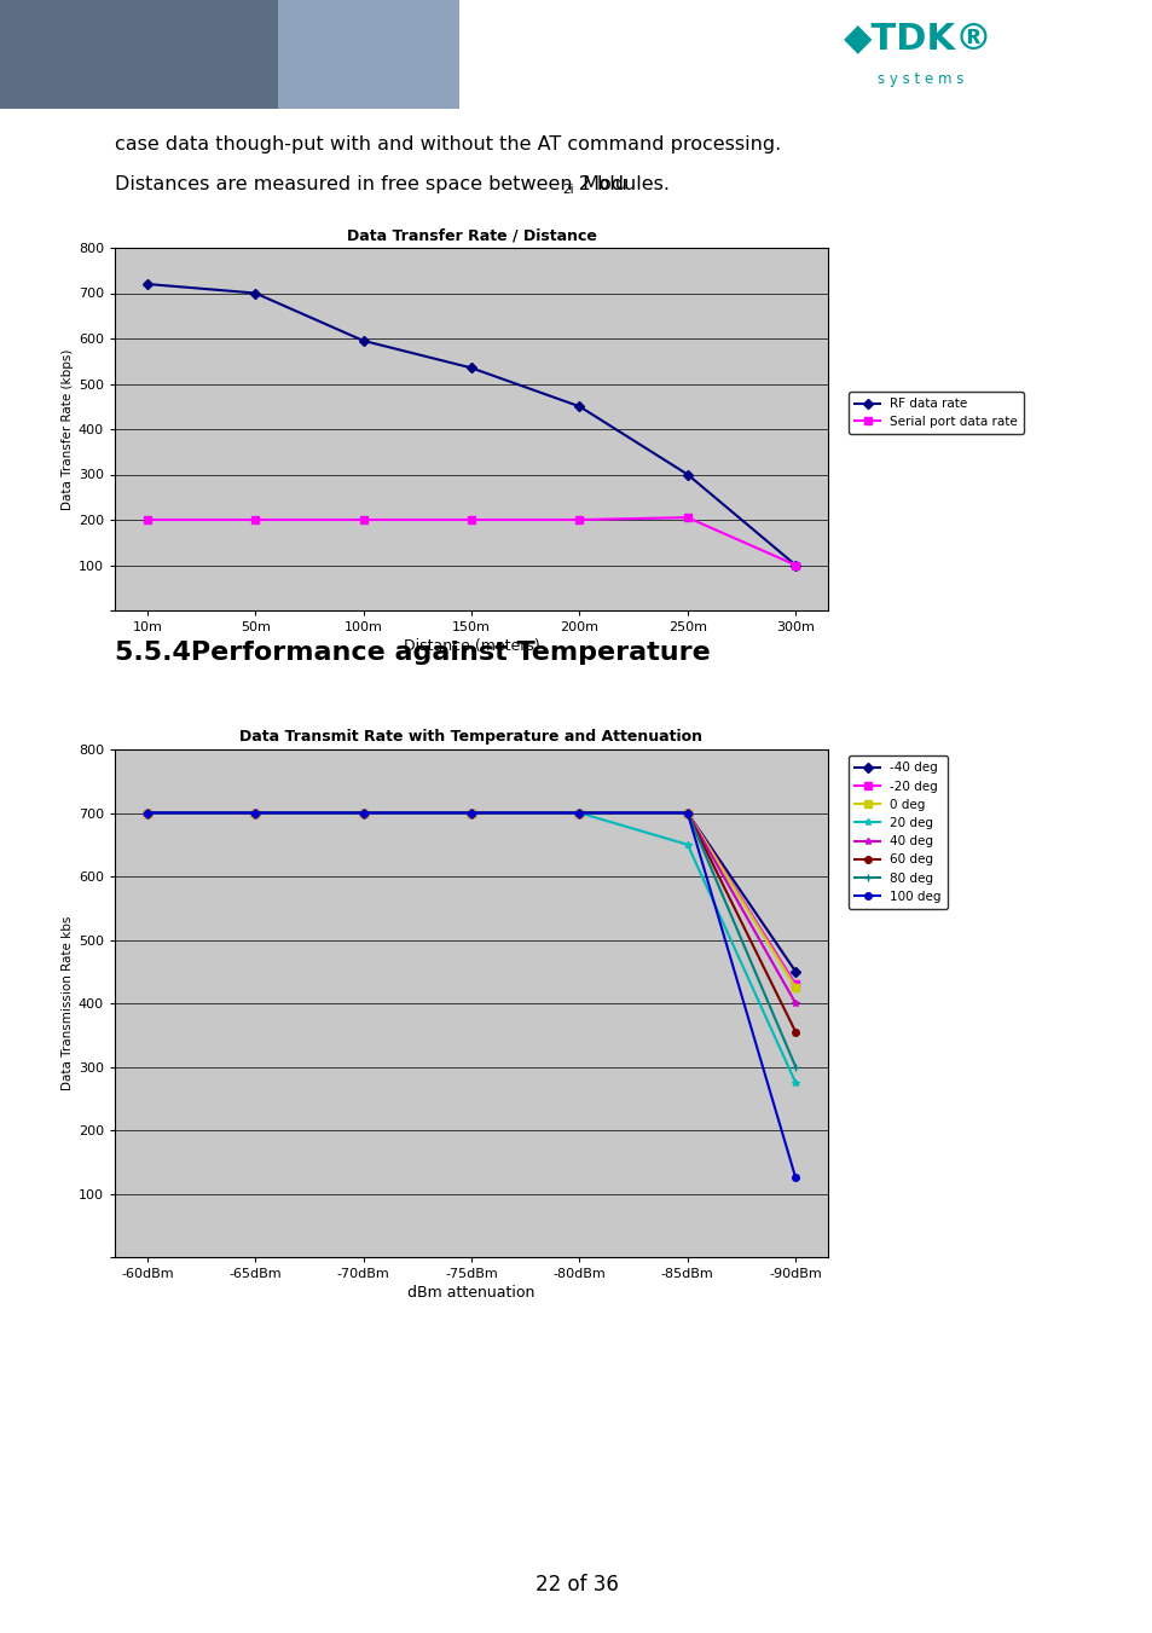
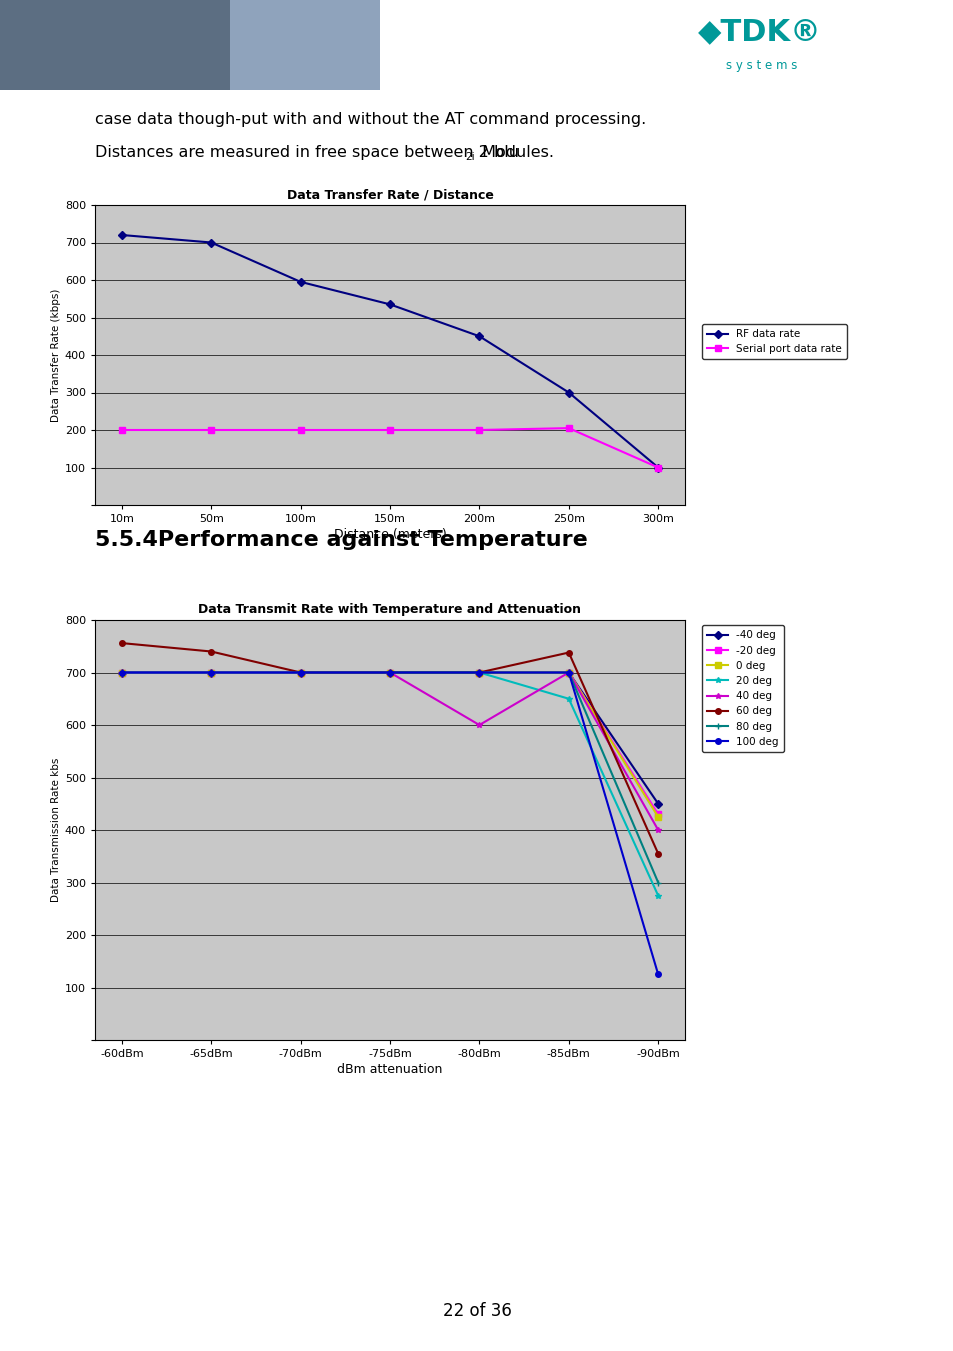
Data Transmit Rate with Temperature and Attenuation/60 deg/-60dBm: 700 -> 756
Data Transmit Rate with Temperature and Attenuation/60 deg/-65dBm: 700 -> 740
Data Transmit Rate with Temperature and Attenuation/40 deg/-80dBm: 700 -> 600
Data Transmit Rate with Temperature and Attenuation/60 deg/-85dBm: 700 -> 738
